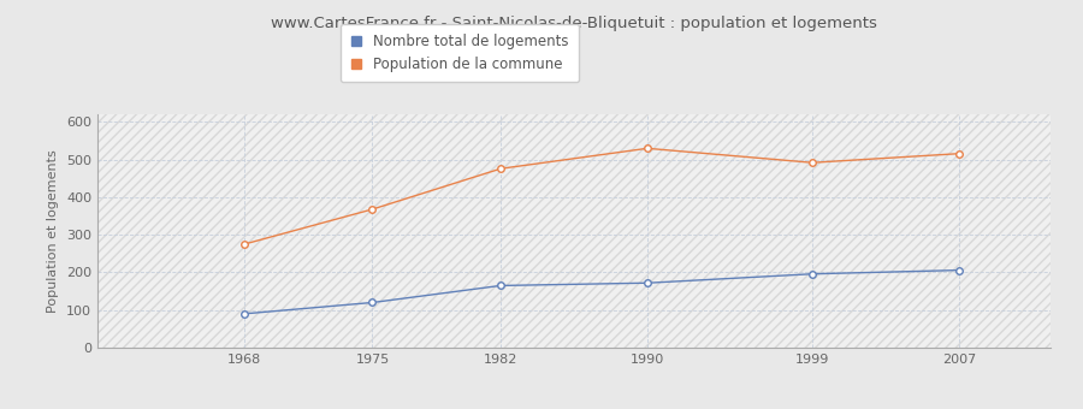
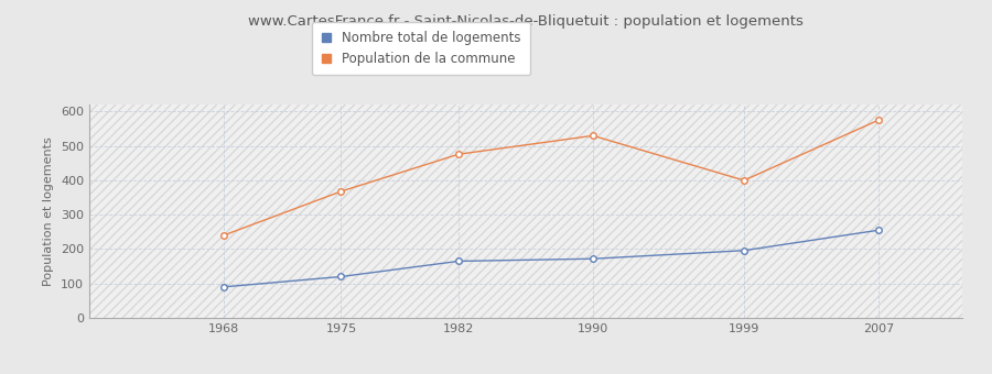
Population de la commune/1968: 275 -> 240
Population de la commune/1999: 492 -> 400
Nombre total de logements/2007: 206 -> 255
Population de la commune/2007: 516 -> 575
